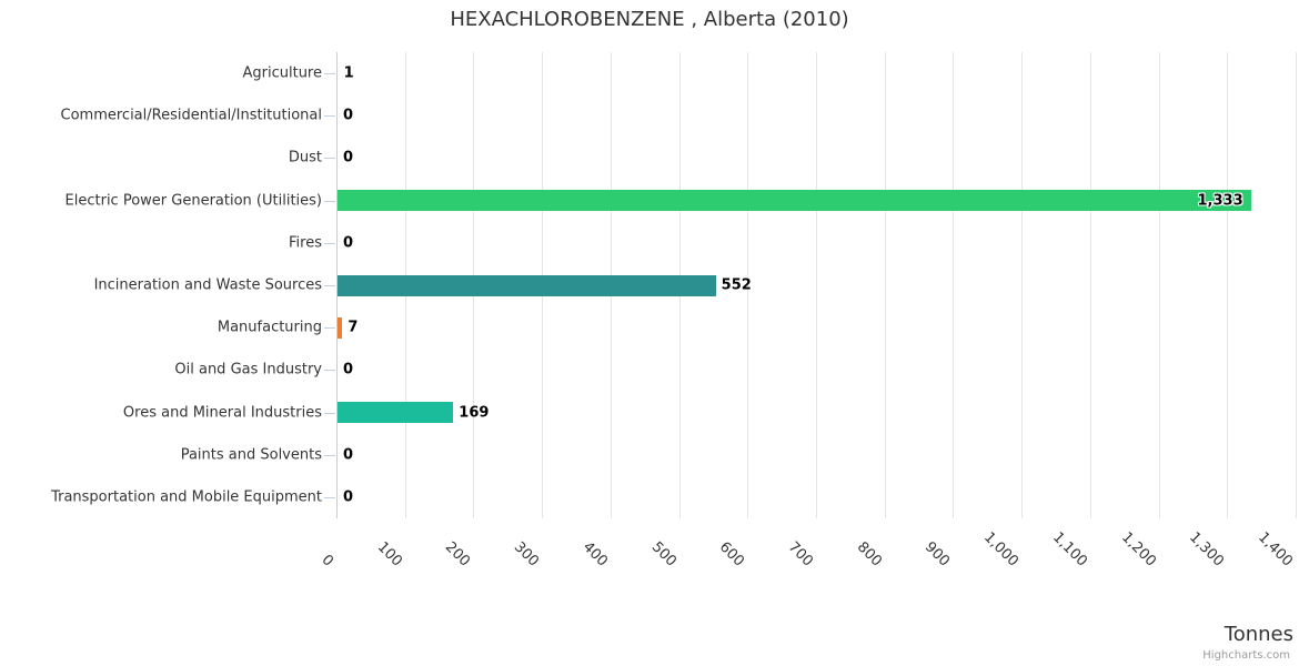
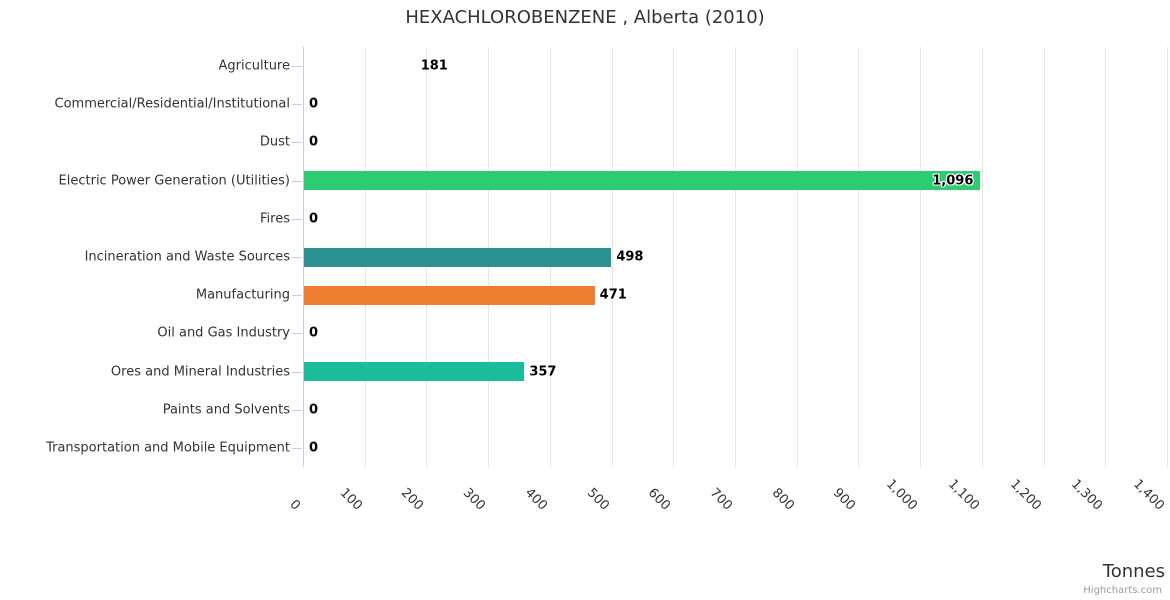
Agriculture: 1 -> 181
Electric Power Generation (Utilities): 1,333 -> 1,096
Incineration and Waste Sources: 552 -> 498
Manufacturing: 7 -> 471
Ores and Mineral Industries: 169 -> 357
